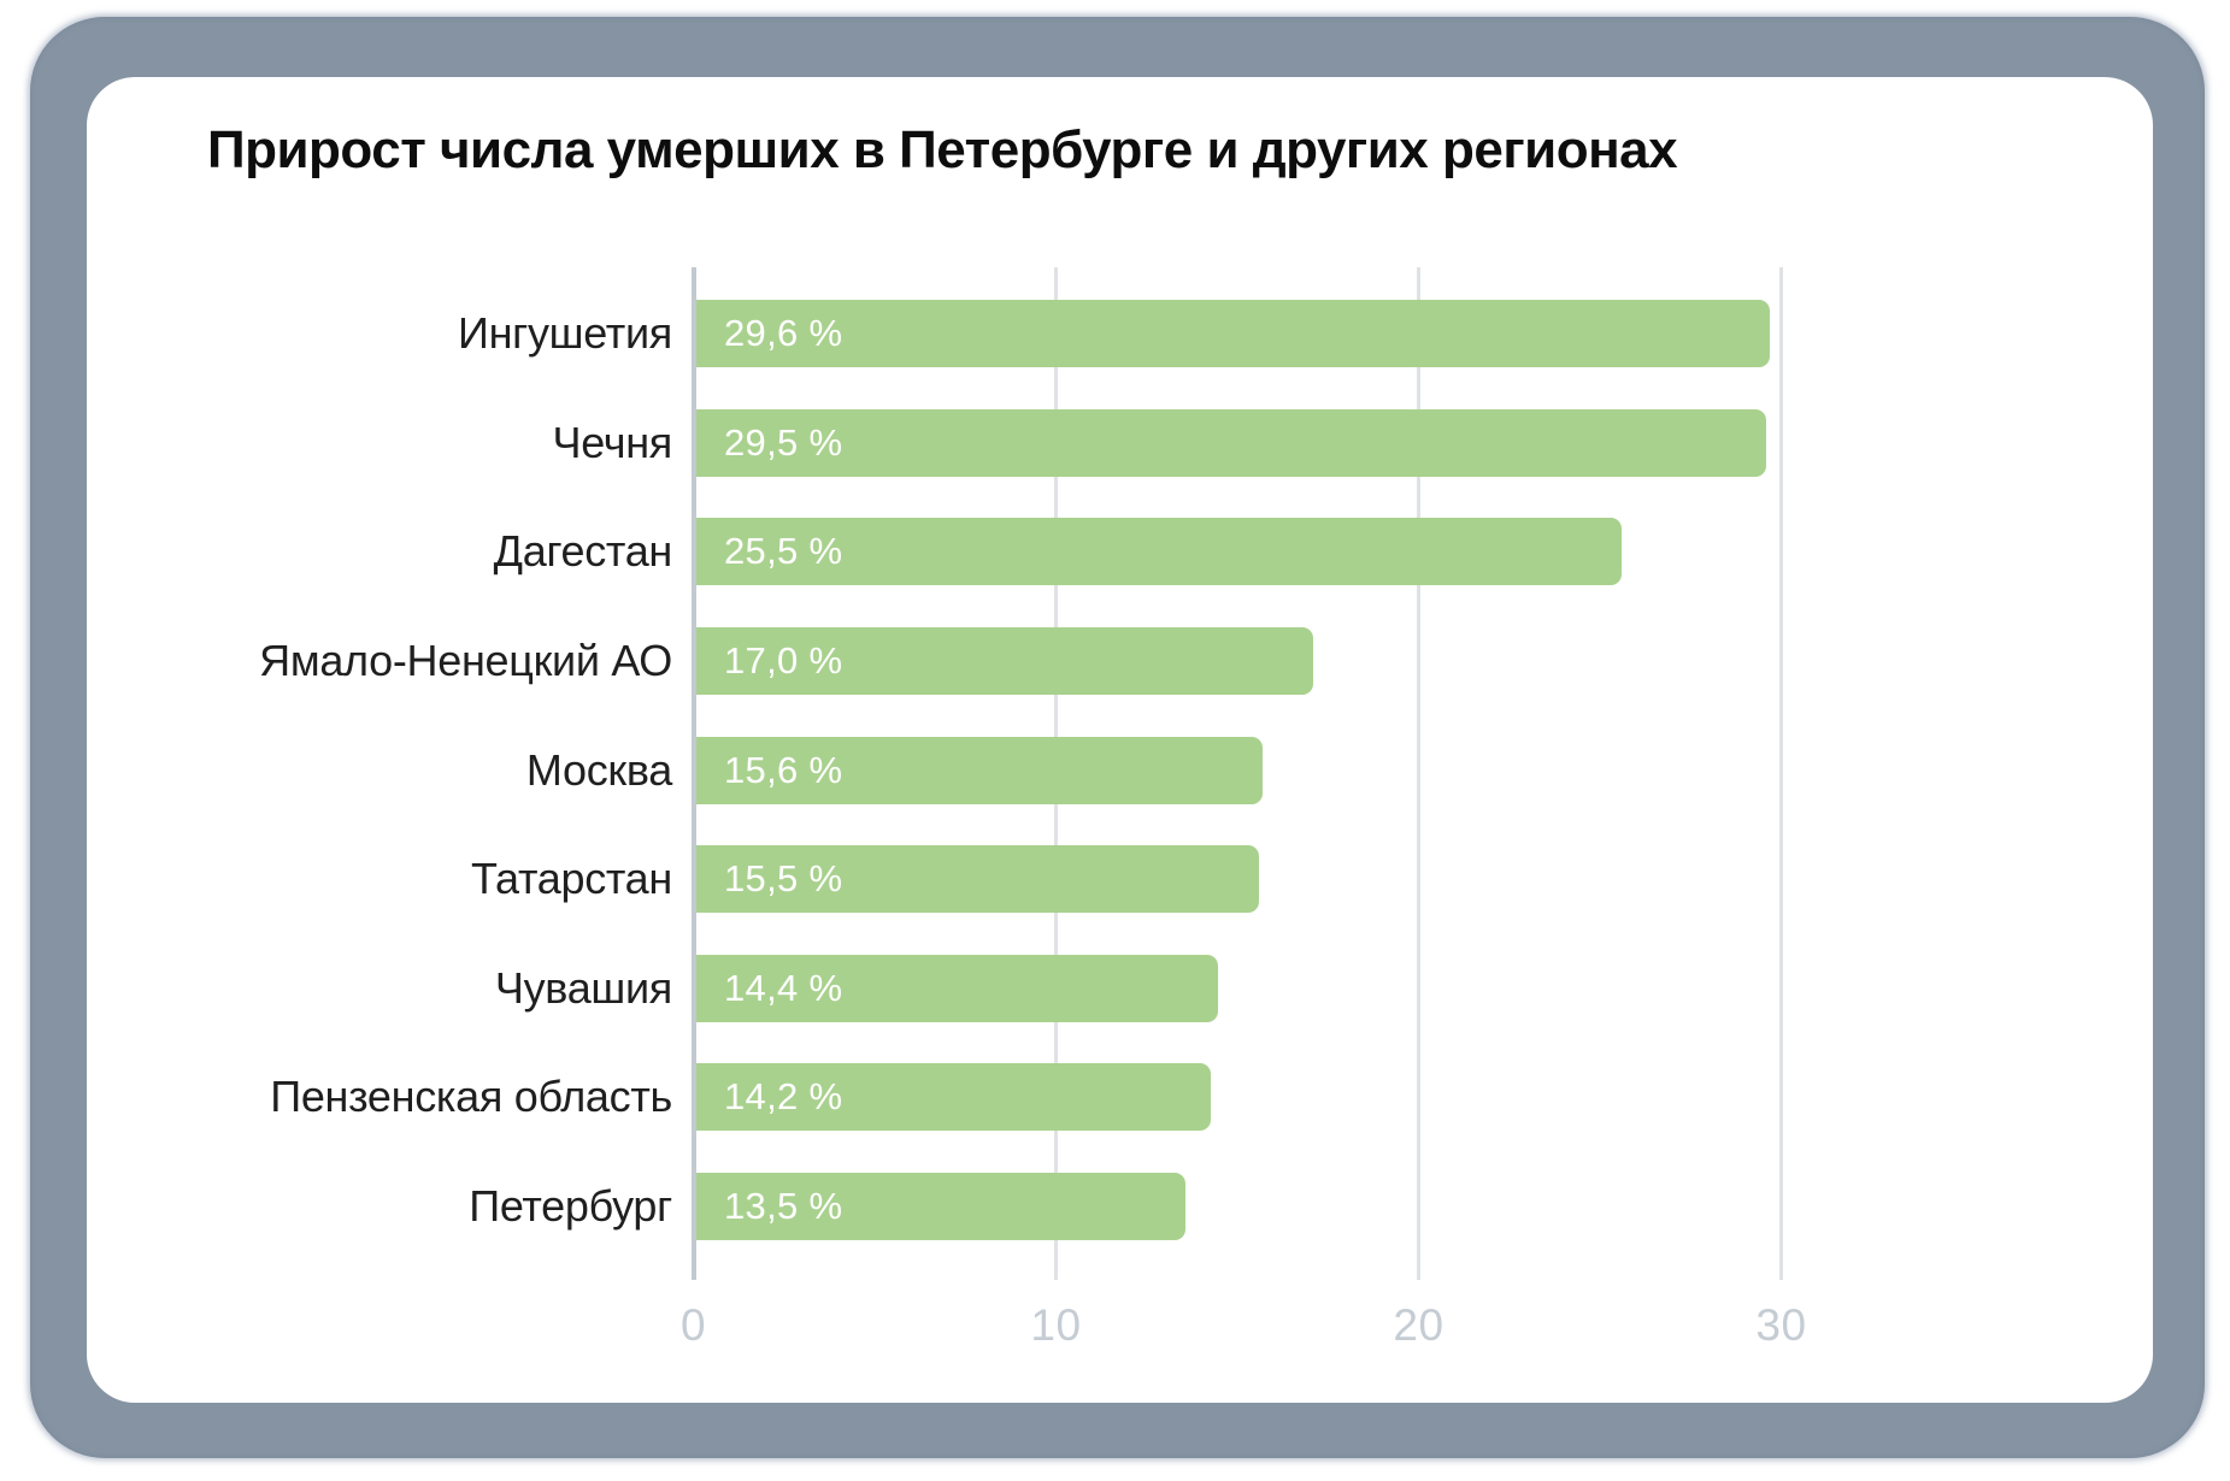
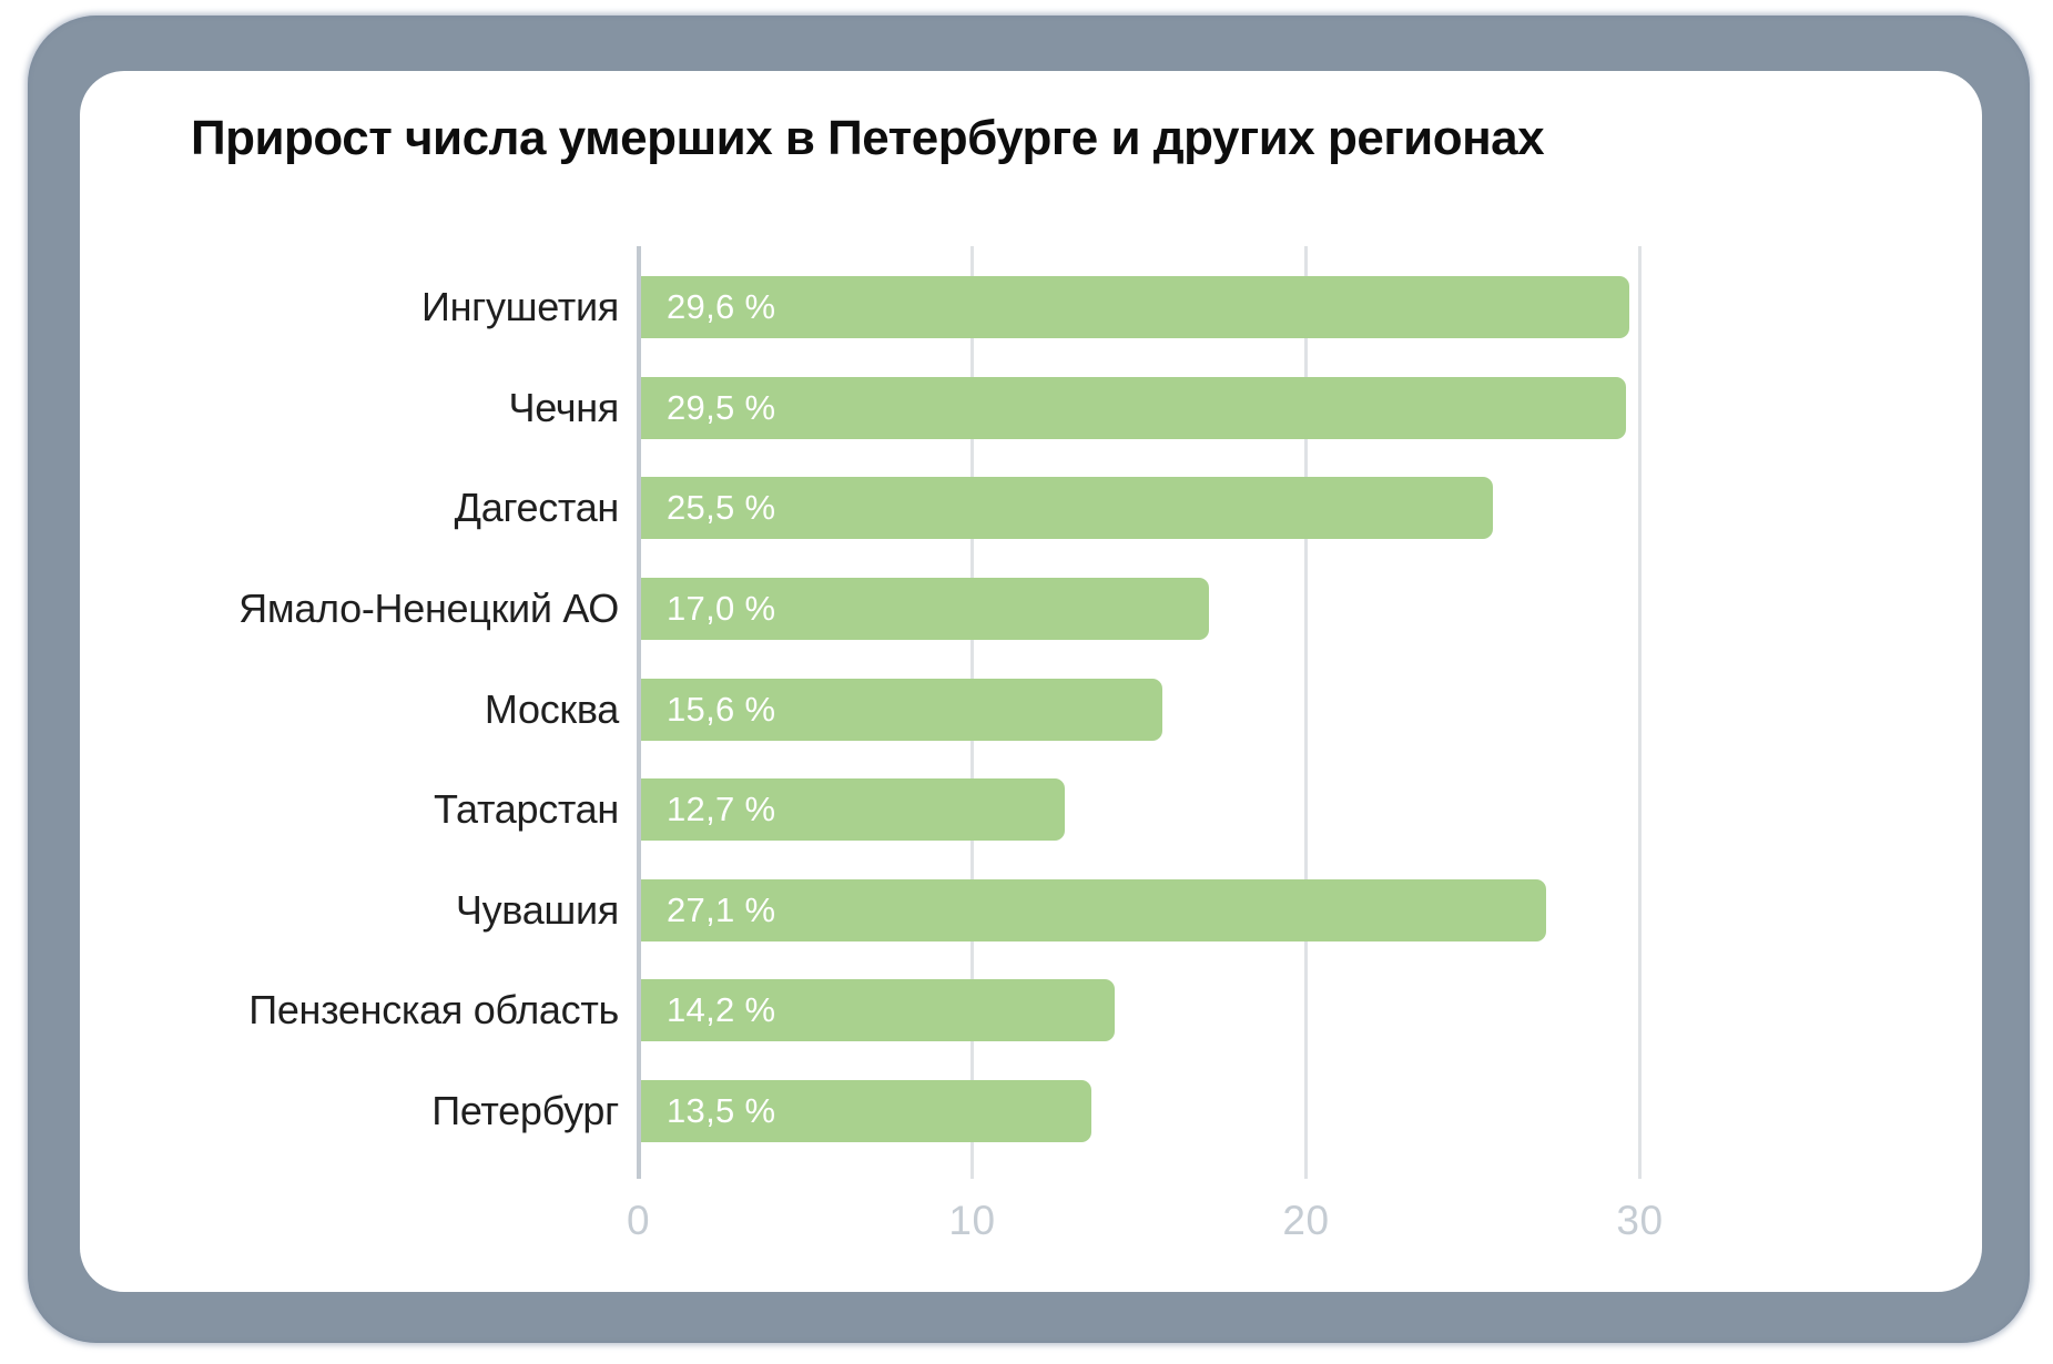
Татарстан: 15,5 -> 12,7
Чувашия: 14,4 -> 27,1
